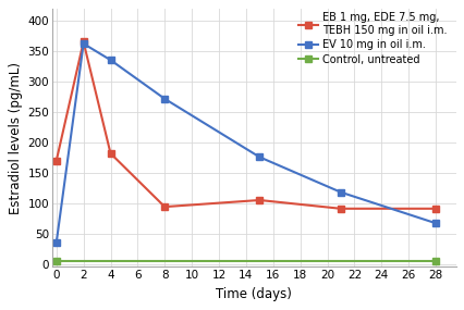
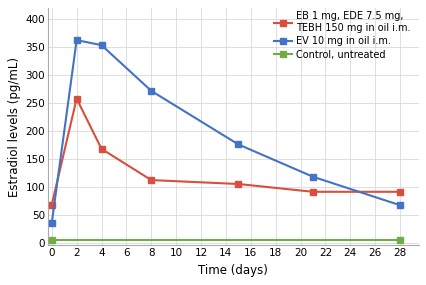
EB 1 mg, EDE 7.5 mg, TEBH 150 mg in oil i.m./0: 170 -> 68
EB 1 mg, EDE 7.5 mg, TEBH 150 mg in oil i.m./2: 366 -> 258
EB 1 mg, EDE 7.5 mg, TEBH 150 mg in oil i.m./4: 182 -> 168
EV 10 mg in oil i.m./4: 336 -> 354
EB 1 mg, EDE 7.5 mg, TEBH 150 mg in oil i.m./8: 94 -> 112
